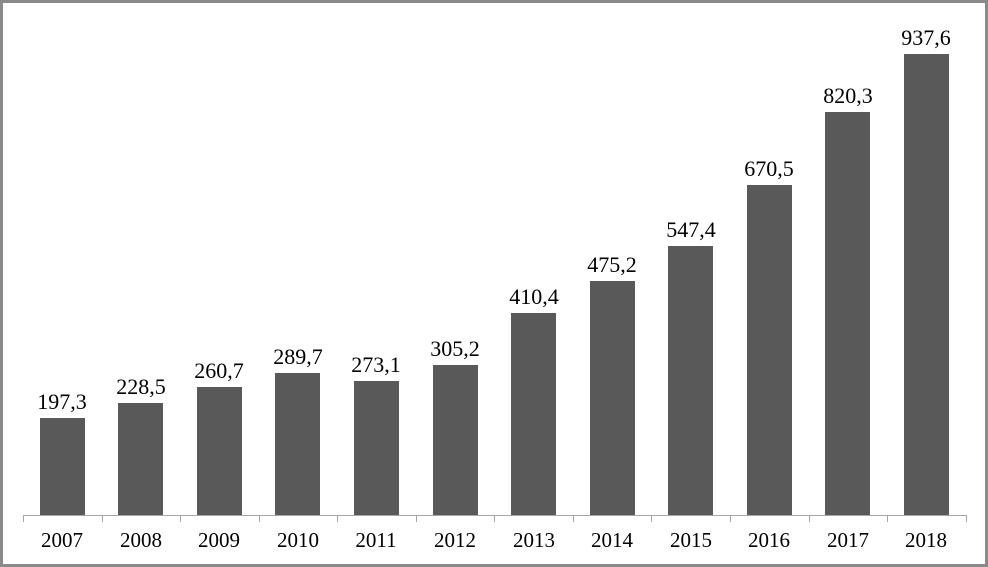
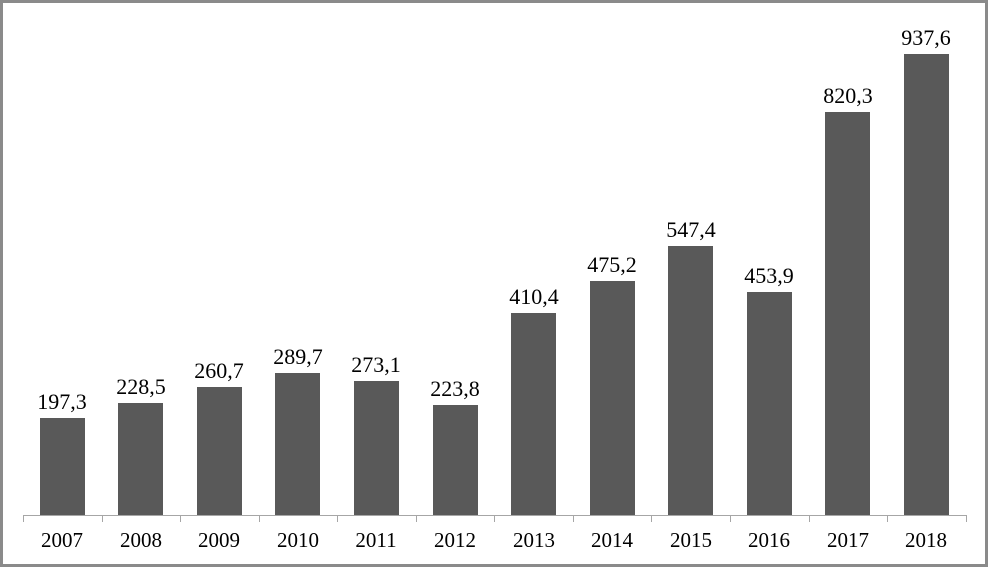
2012: 305,2 -> 223,8
2016: 670,5 -> 453,9
